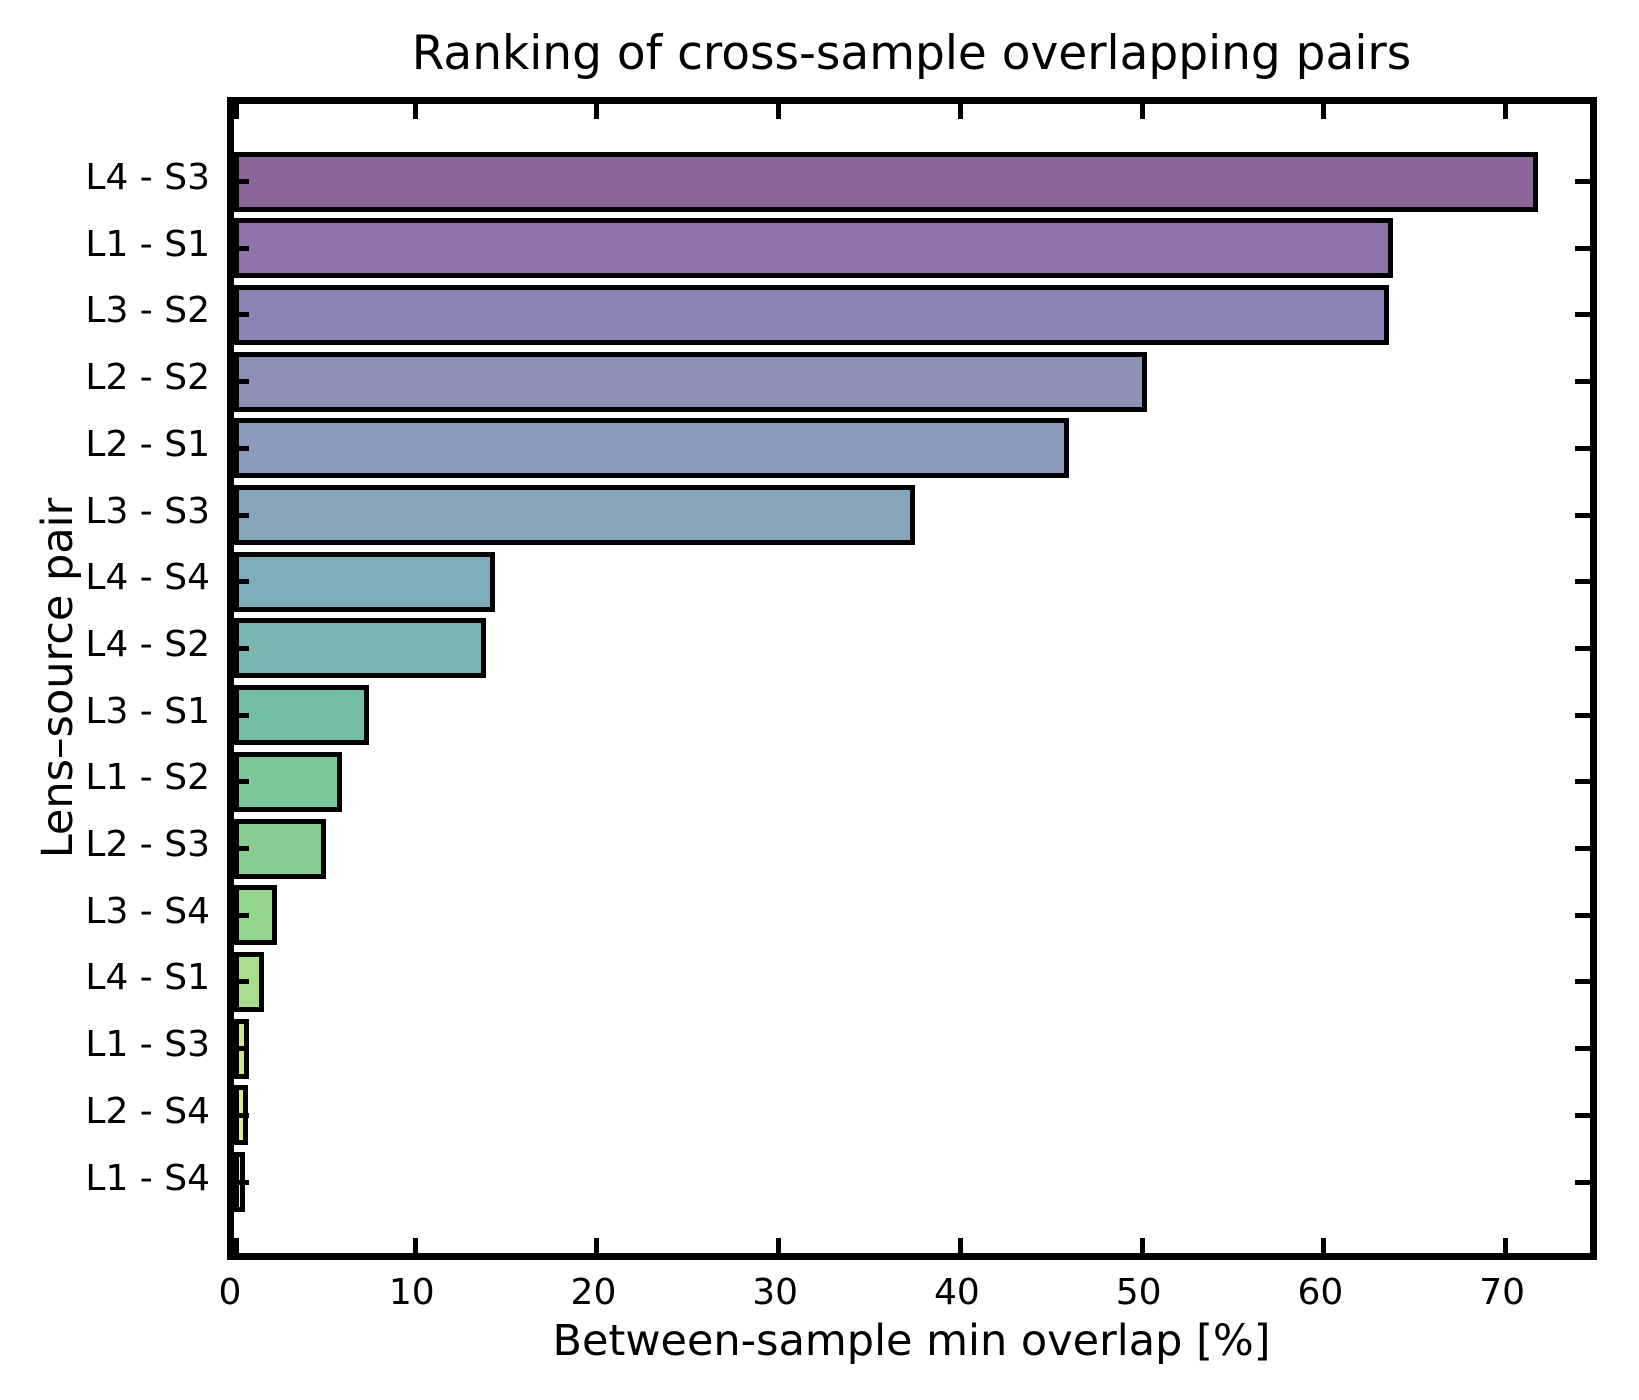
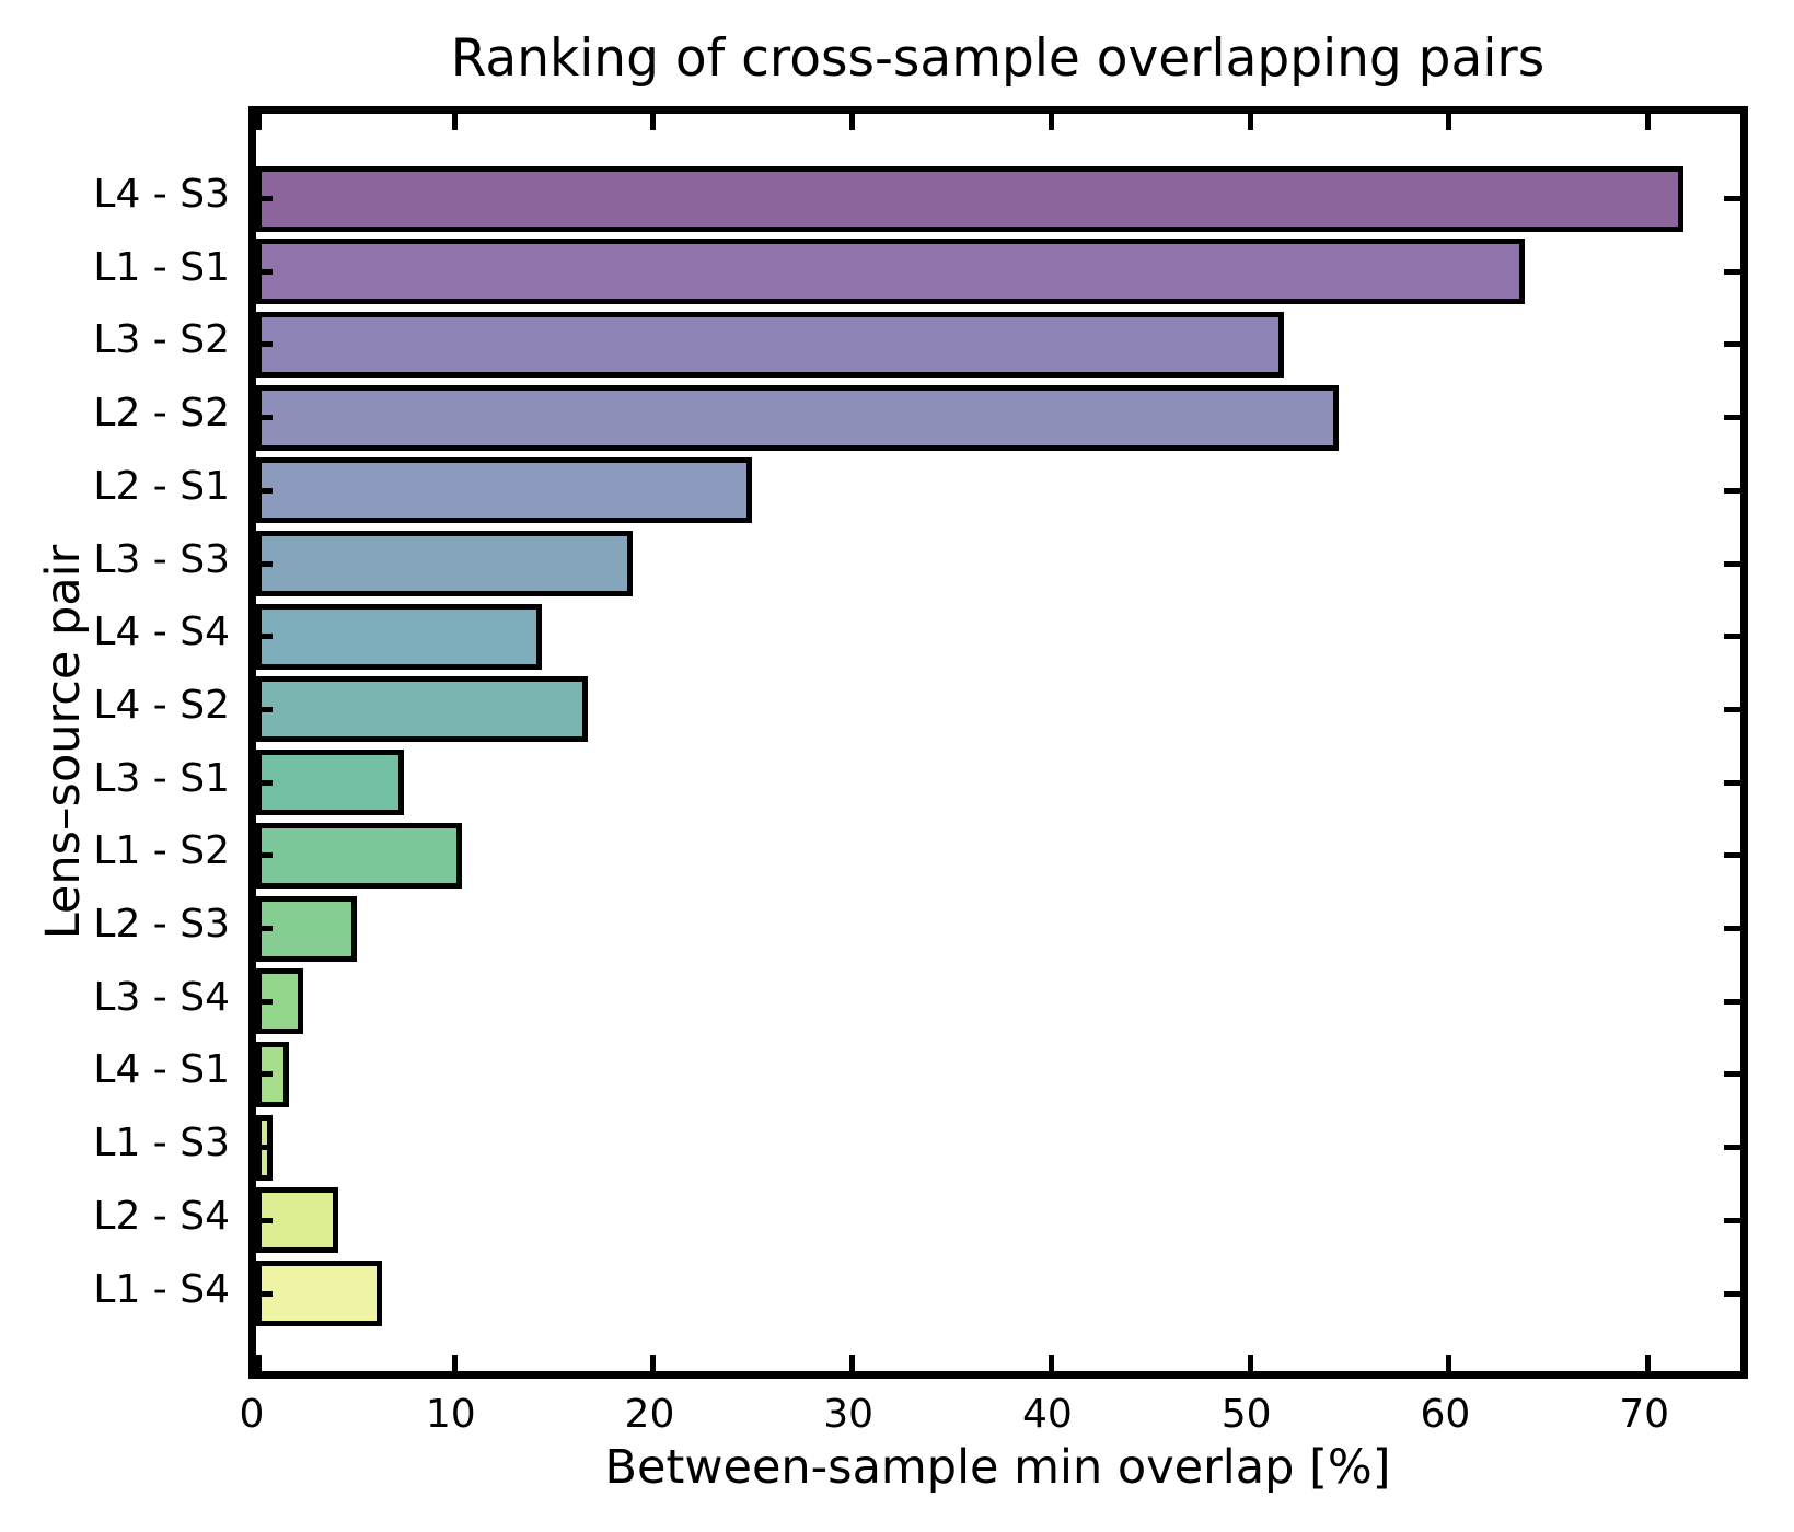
L3 - S2: 63.3 -> 51.4
L2 - S2: 50.0 -> 54.2
L2 - S1: 45.7 -> 24.7
L3 - S3: 37.2 -> 18.7
L4 - S2: 13.6 -> 16.4
L1 - S2: 5.7 -> 10.1
L2 - S4: 0.5 -> 3.9
L1 - S4: 0.2 -> 6.1
